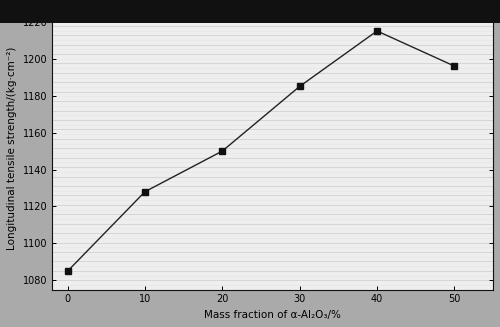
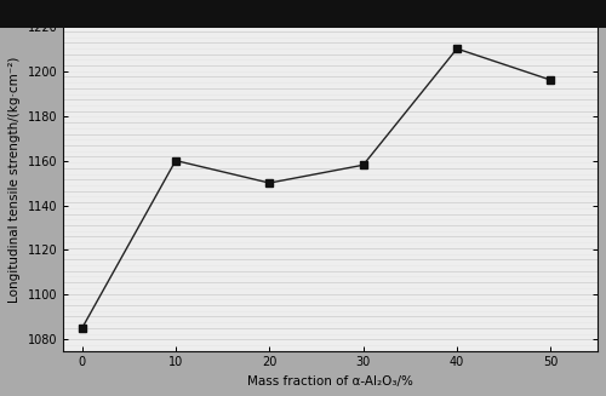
10: 1128 -> 1160
30: 1185 -> 1158
40: 1215 -> 1210
